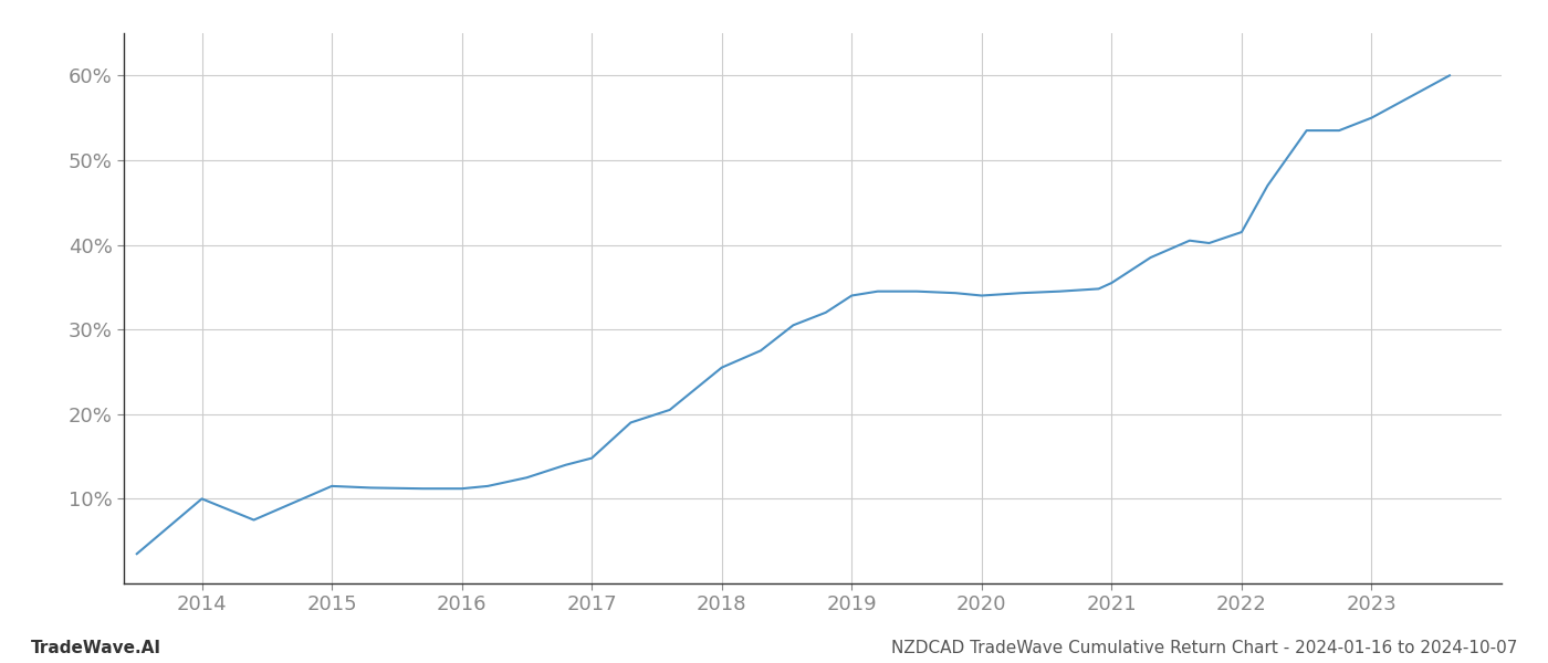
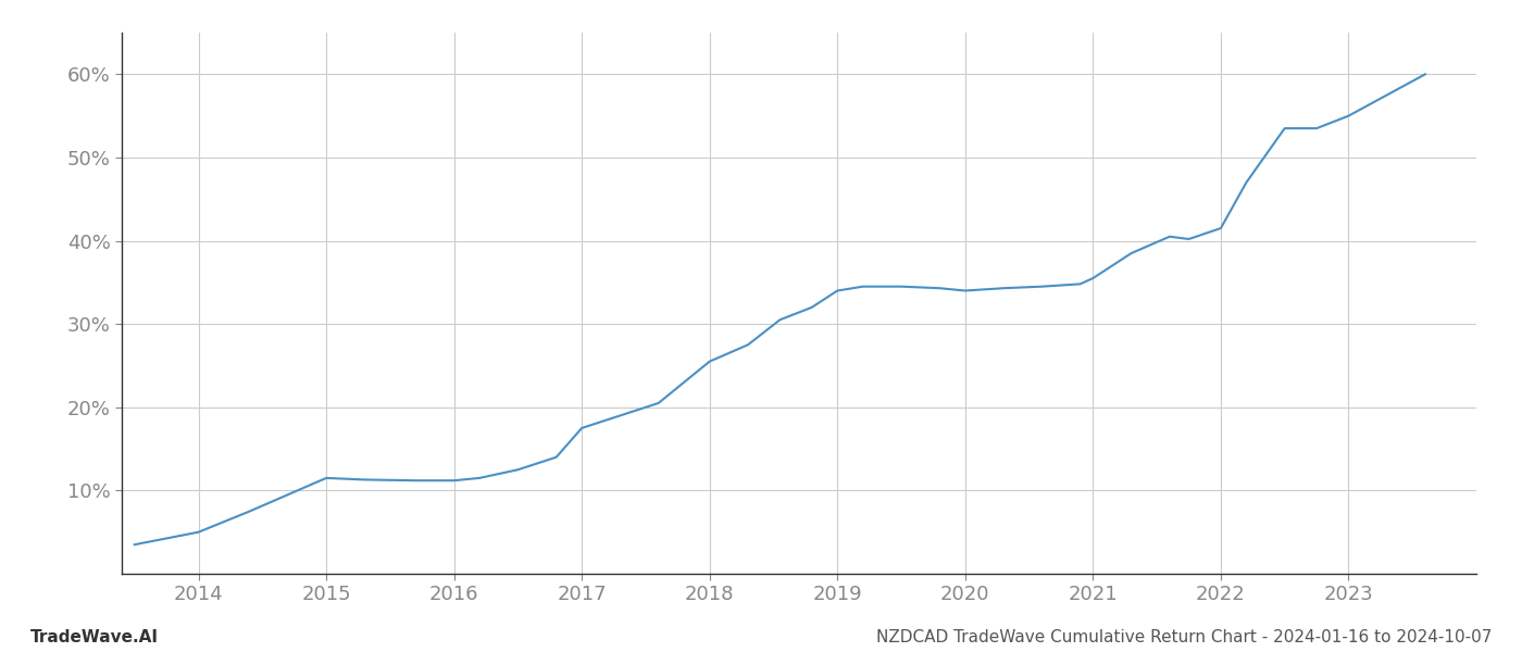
2014: 10.0% -> 5.0%
2017: 14.8% -> 17.5%
